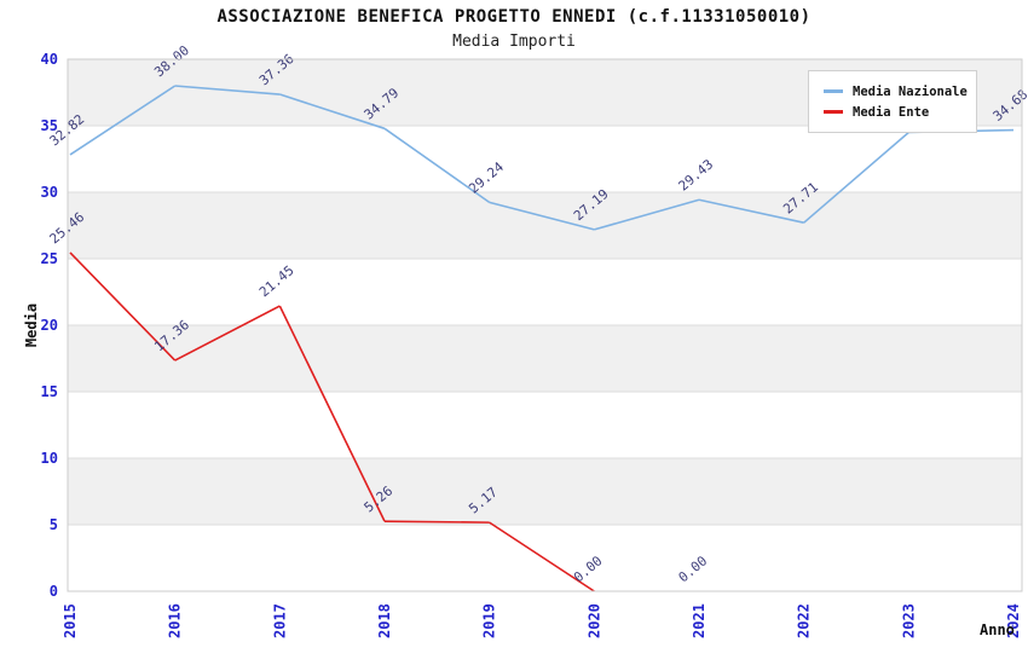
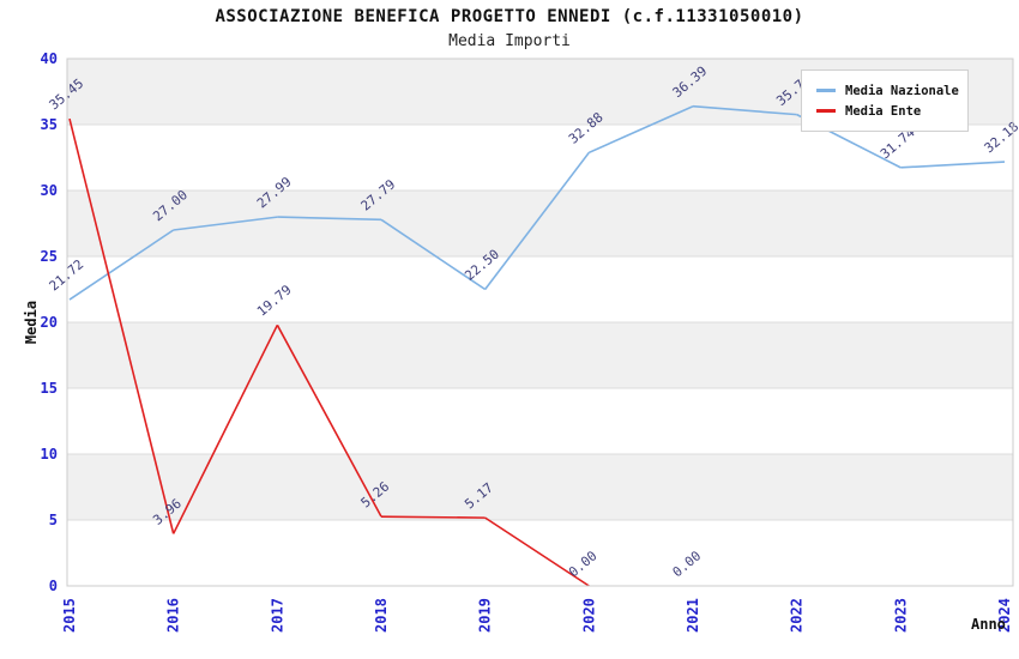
Media Nazionale/2015: 32.82 -> 21.72
Media Ente/2015: 25.46 -> 35.45
Media Nazionale/2016: 38.00 -> 27.00
Media Ente/2016: 17.36 -> 3.96
Media Nazionale/2017: 37.36 -> 27.99
Media Ente/2017: 21.45 -> 19.79
Media Nazionale/2018: 34.79 -> 27.79
Media Nazionale/2019: 29.24 -> 22.50
Media Nazionale/2020: 27.19 -> 32.88
Media Nazionale/2021: 29.43 -> 36.39
Media Nazionale/2022: 27.71 -> 35.76
Media Nazionale/2023: 34.50 -> 31.74
Media Nazionale/2024: 34.68 -> 32.18
